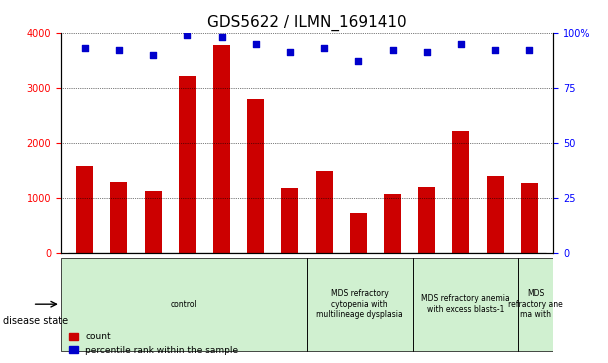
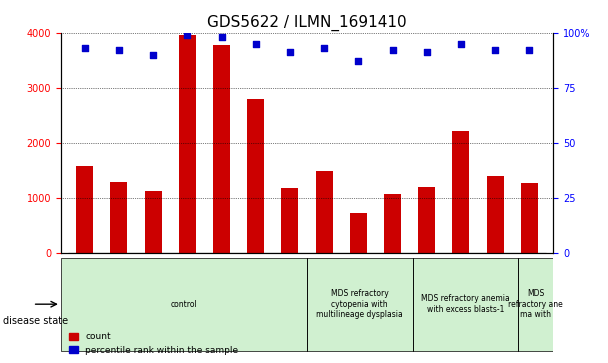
count/GSM1515749: 3220 -> 3950
